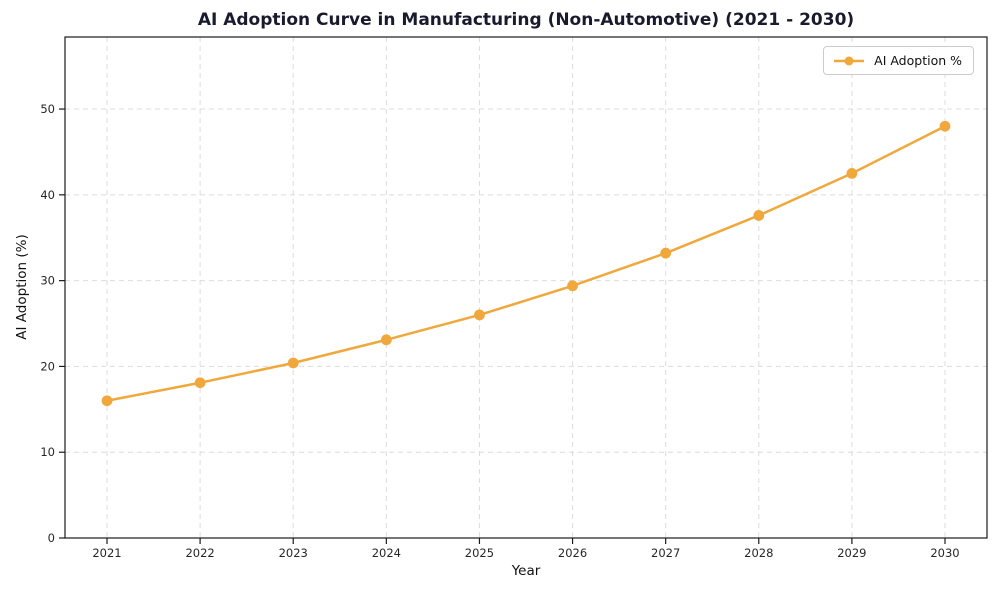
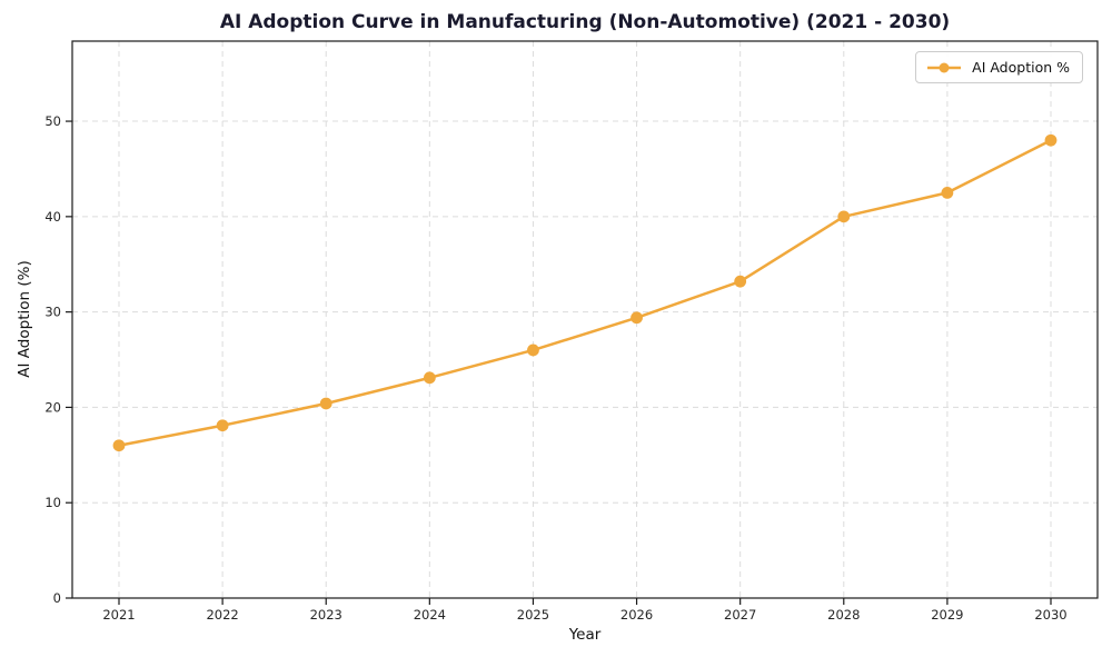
2028: 38 -> 40
